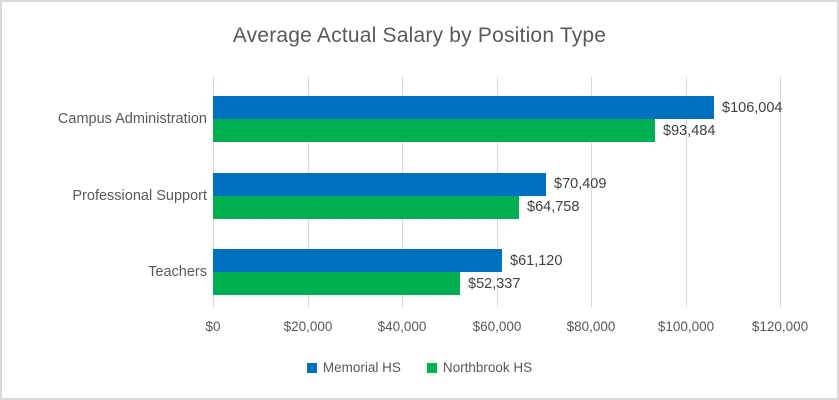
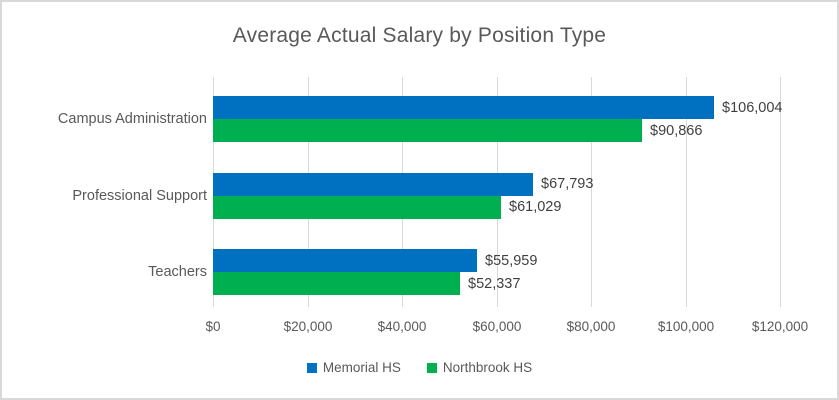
Northbrook HS/Campus Administration: $93,484 -> $90,866
Memorial HS/Professional Support: $70,409 -> $67,793
Northbrook HS/Professional Support: $64,758 -> $61,029
Memorial HS/Teachers: $61,120 -> $55,959
